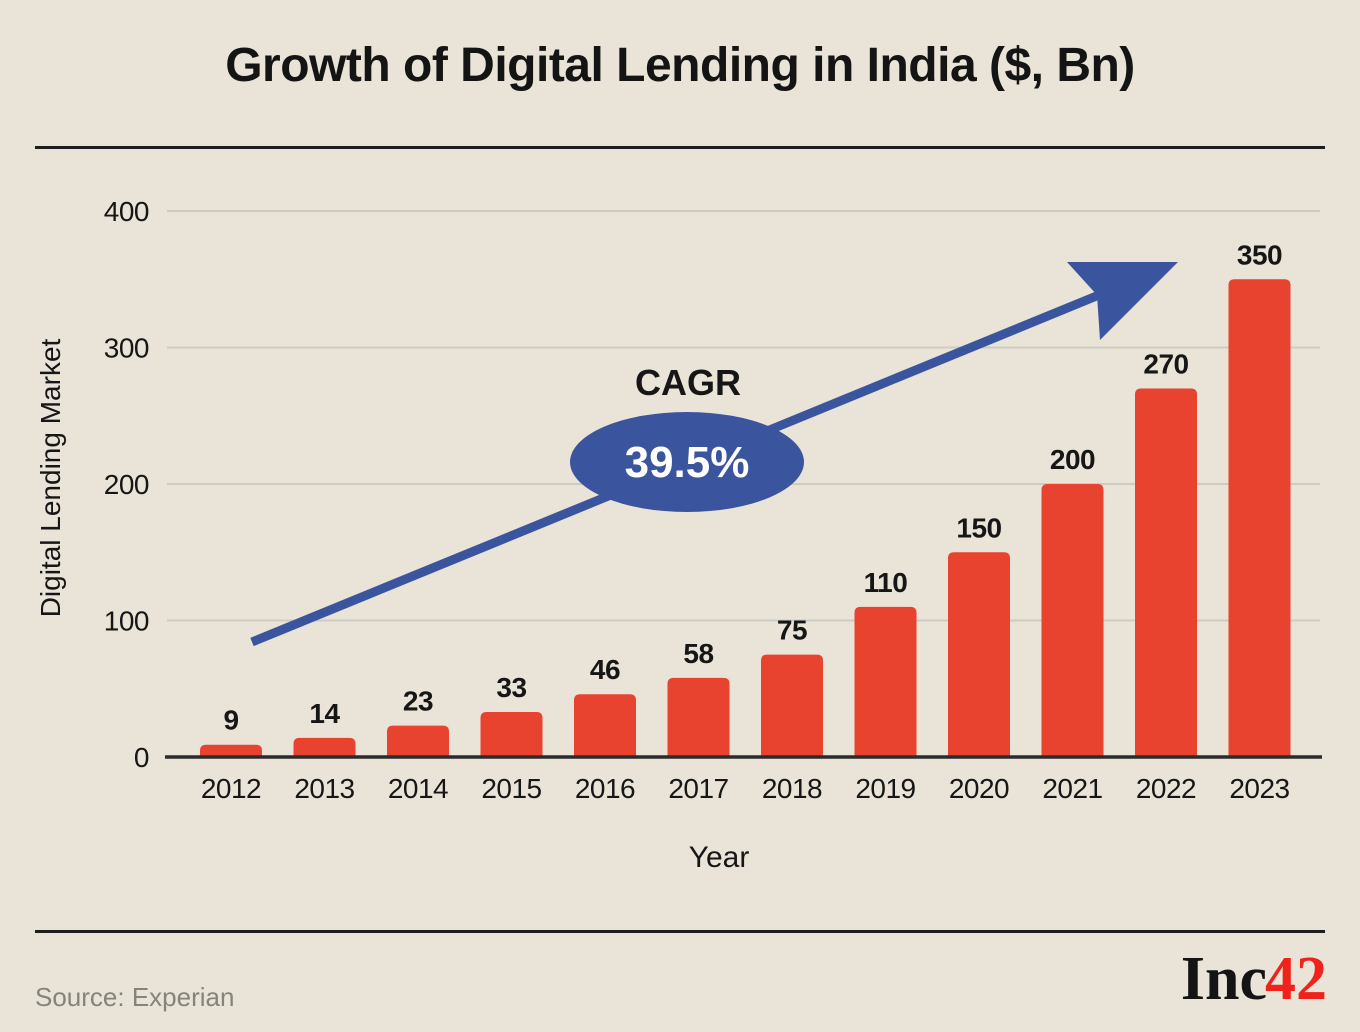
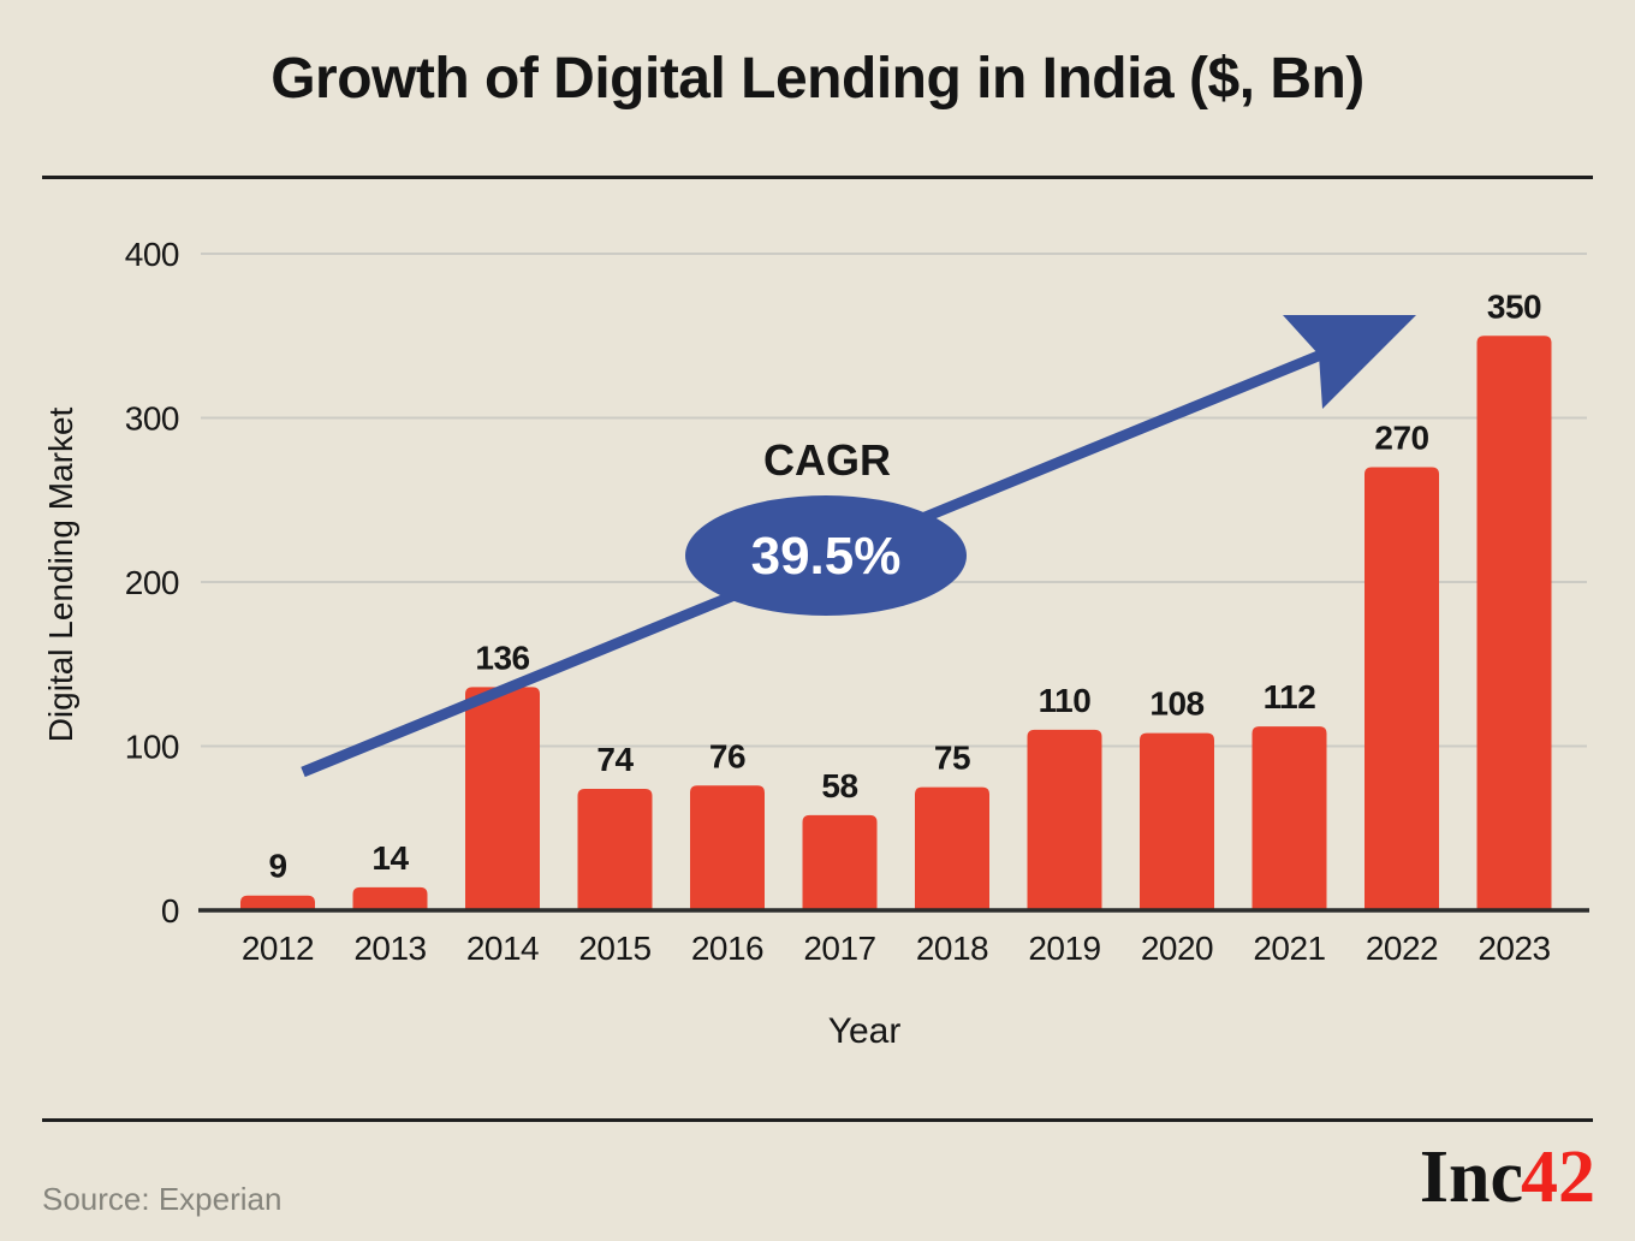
2014: 23 -> 136
2015: 33 -> 74
2016: 46 -> 76
2020: 150 -> 108
2021: 200 -> 112
